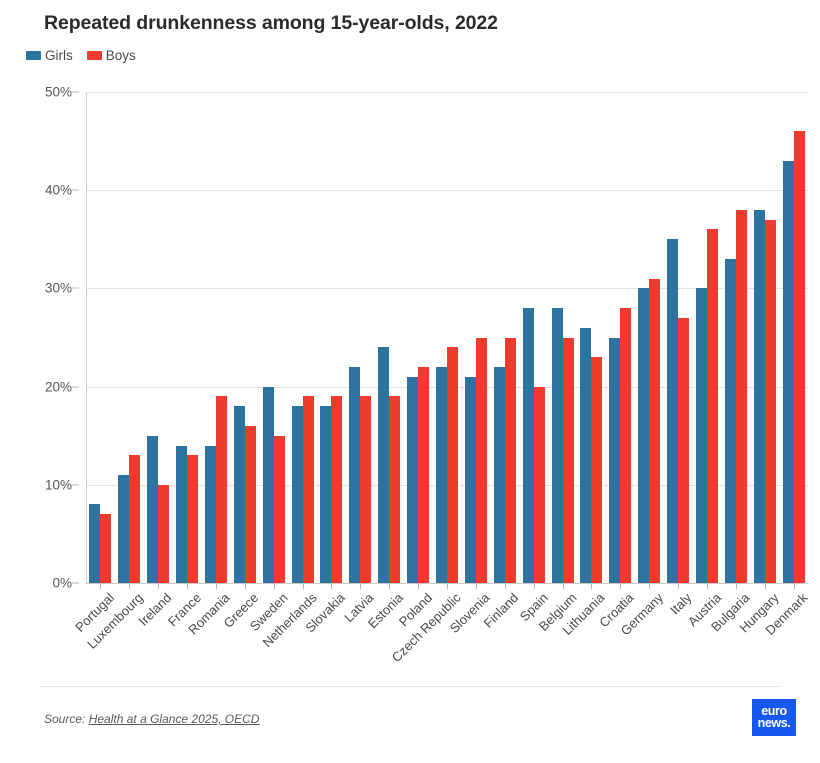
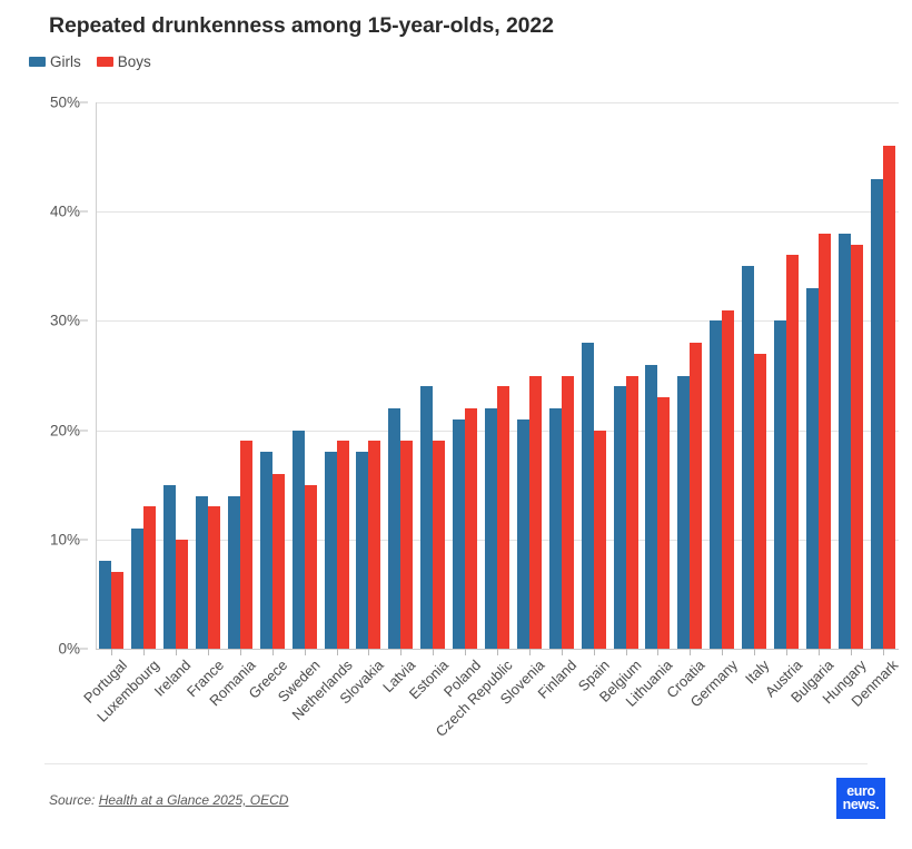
Girls/Belgium: 28% -> 24%
